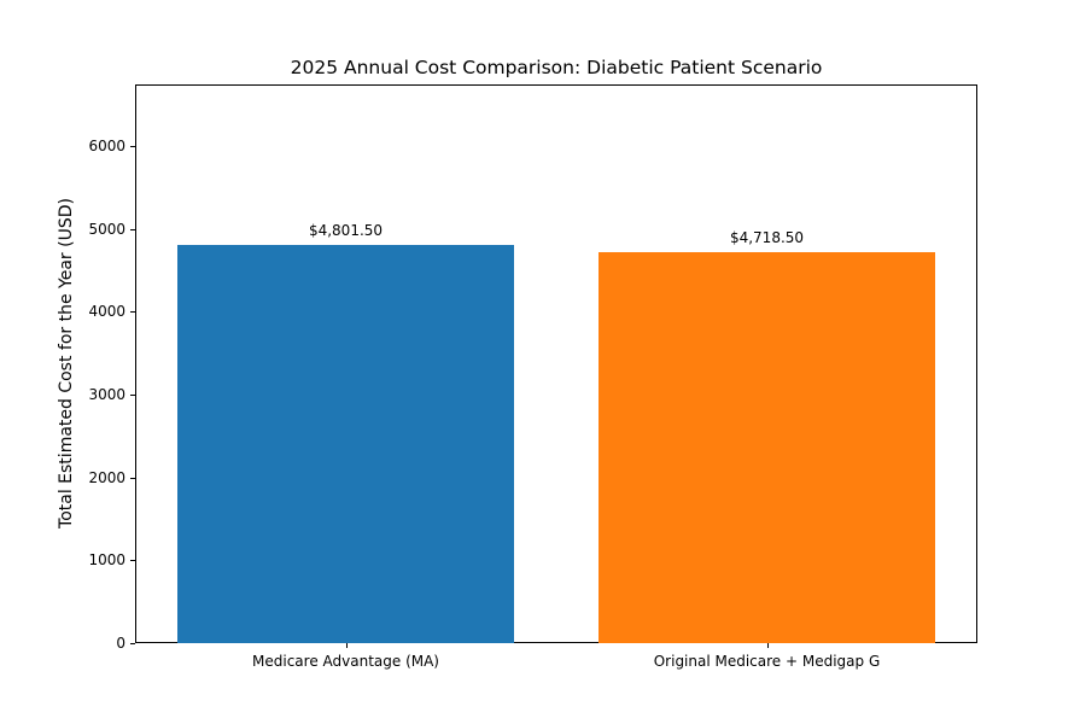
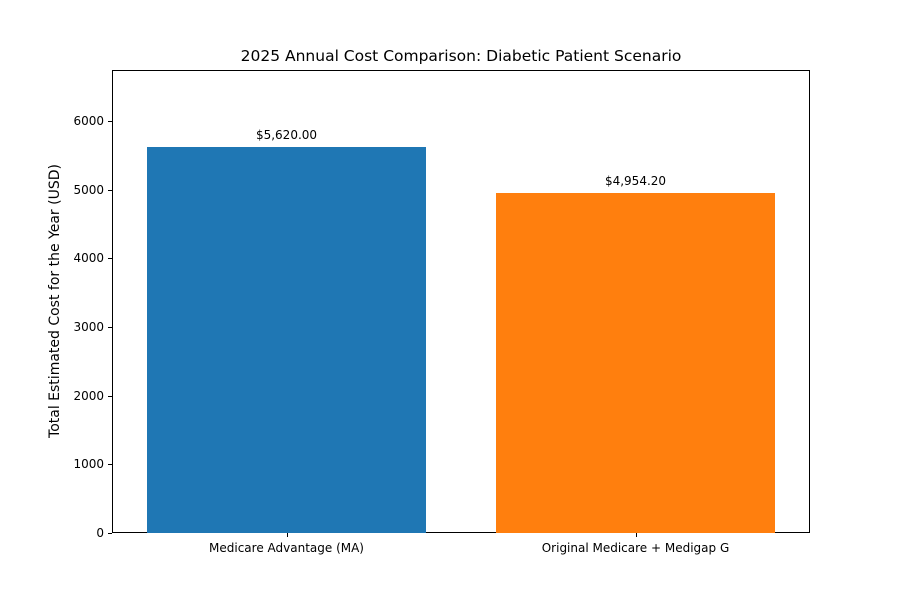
Medicare Advantage (MA): $4,801.50 -> $5,620.00
Original Medicare + Medigap G: $4,718.50 -> $4,954.20
